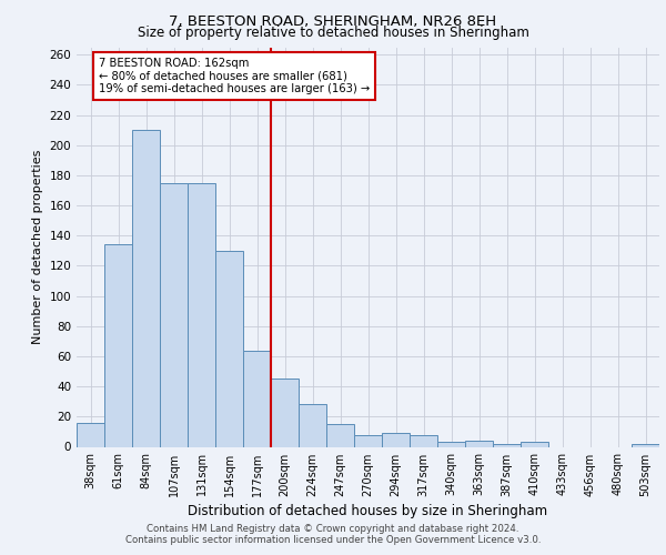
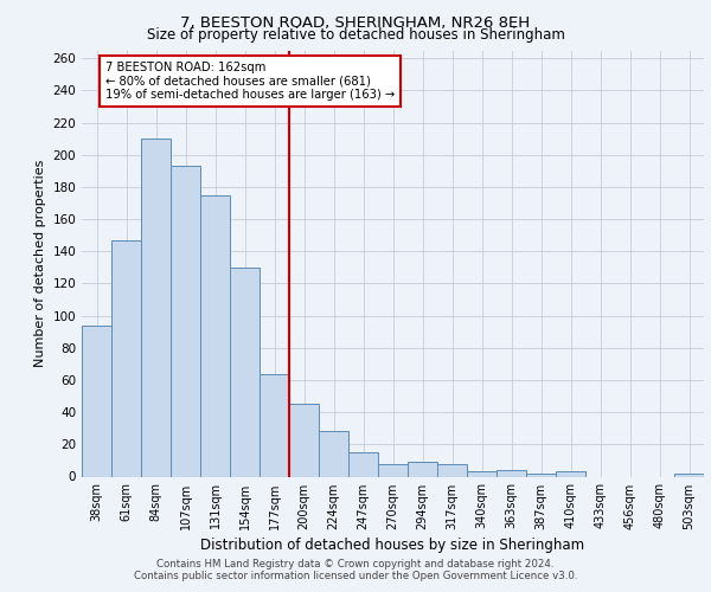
38sqm: 16 -> 94
61sqm: 134 -> 147
107sqm: 175 -> 193
